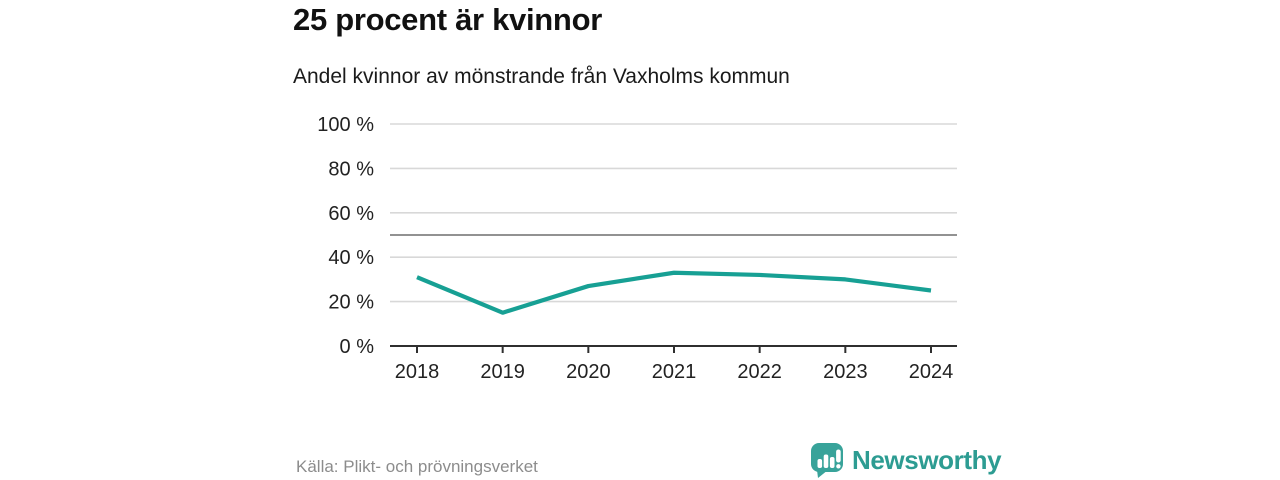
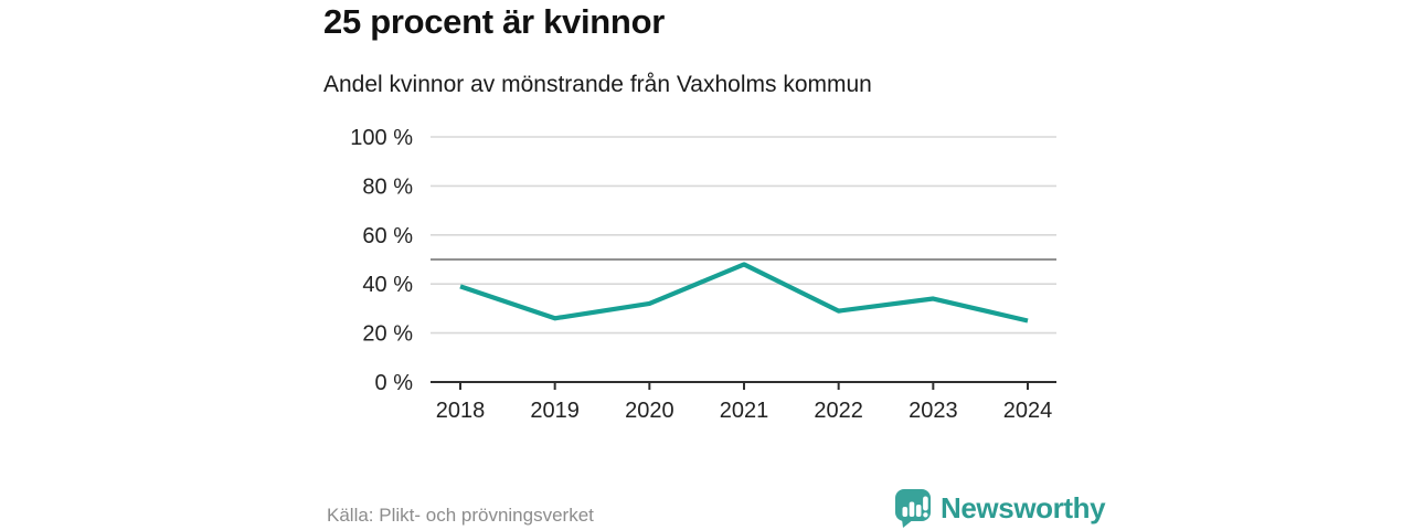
2018: 31% -> 39%
2019: 15% -> 26%
2020: 27% -> 32%
2021: 33% -> 48%
2022: 32% -> 29%
2023: 30% -> 34%
